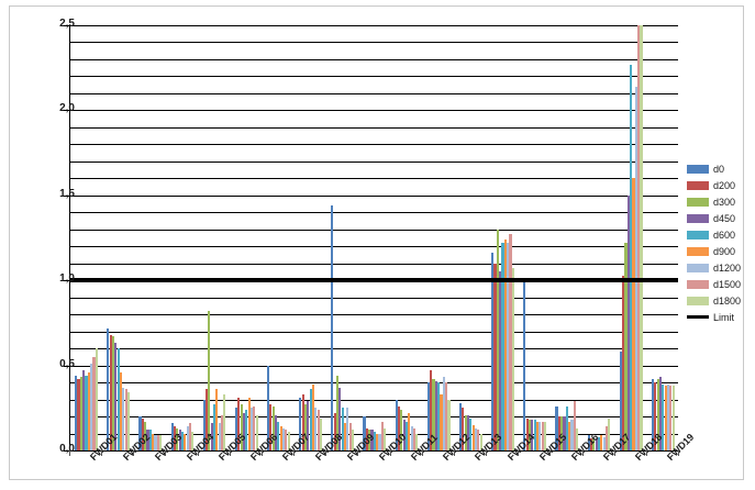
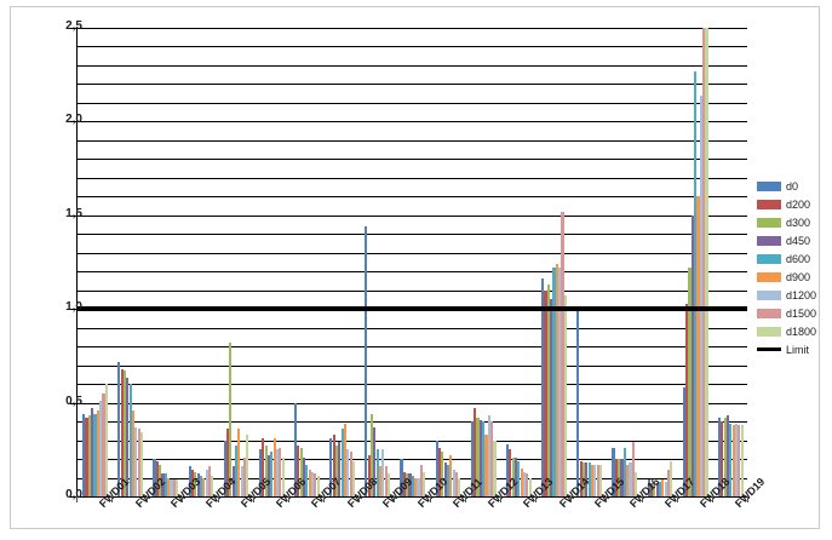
d300/FWD14: 1,30 -> 1,13
d1500/FWD14: 1,27 -> 1,52
